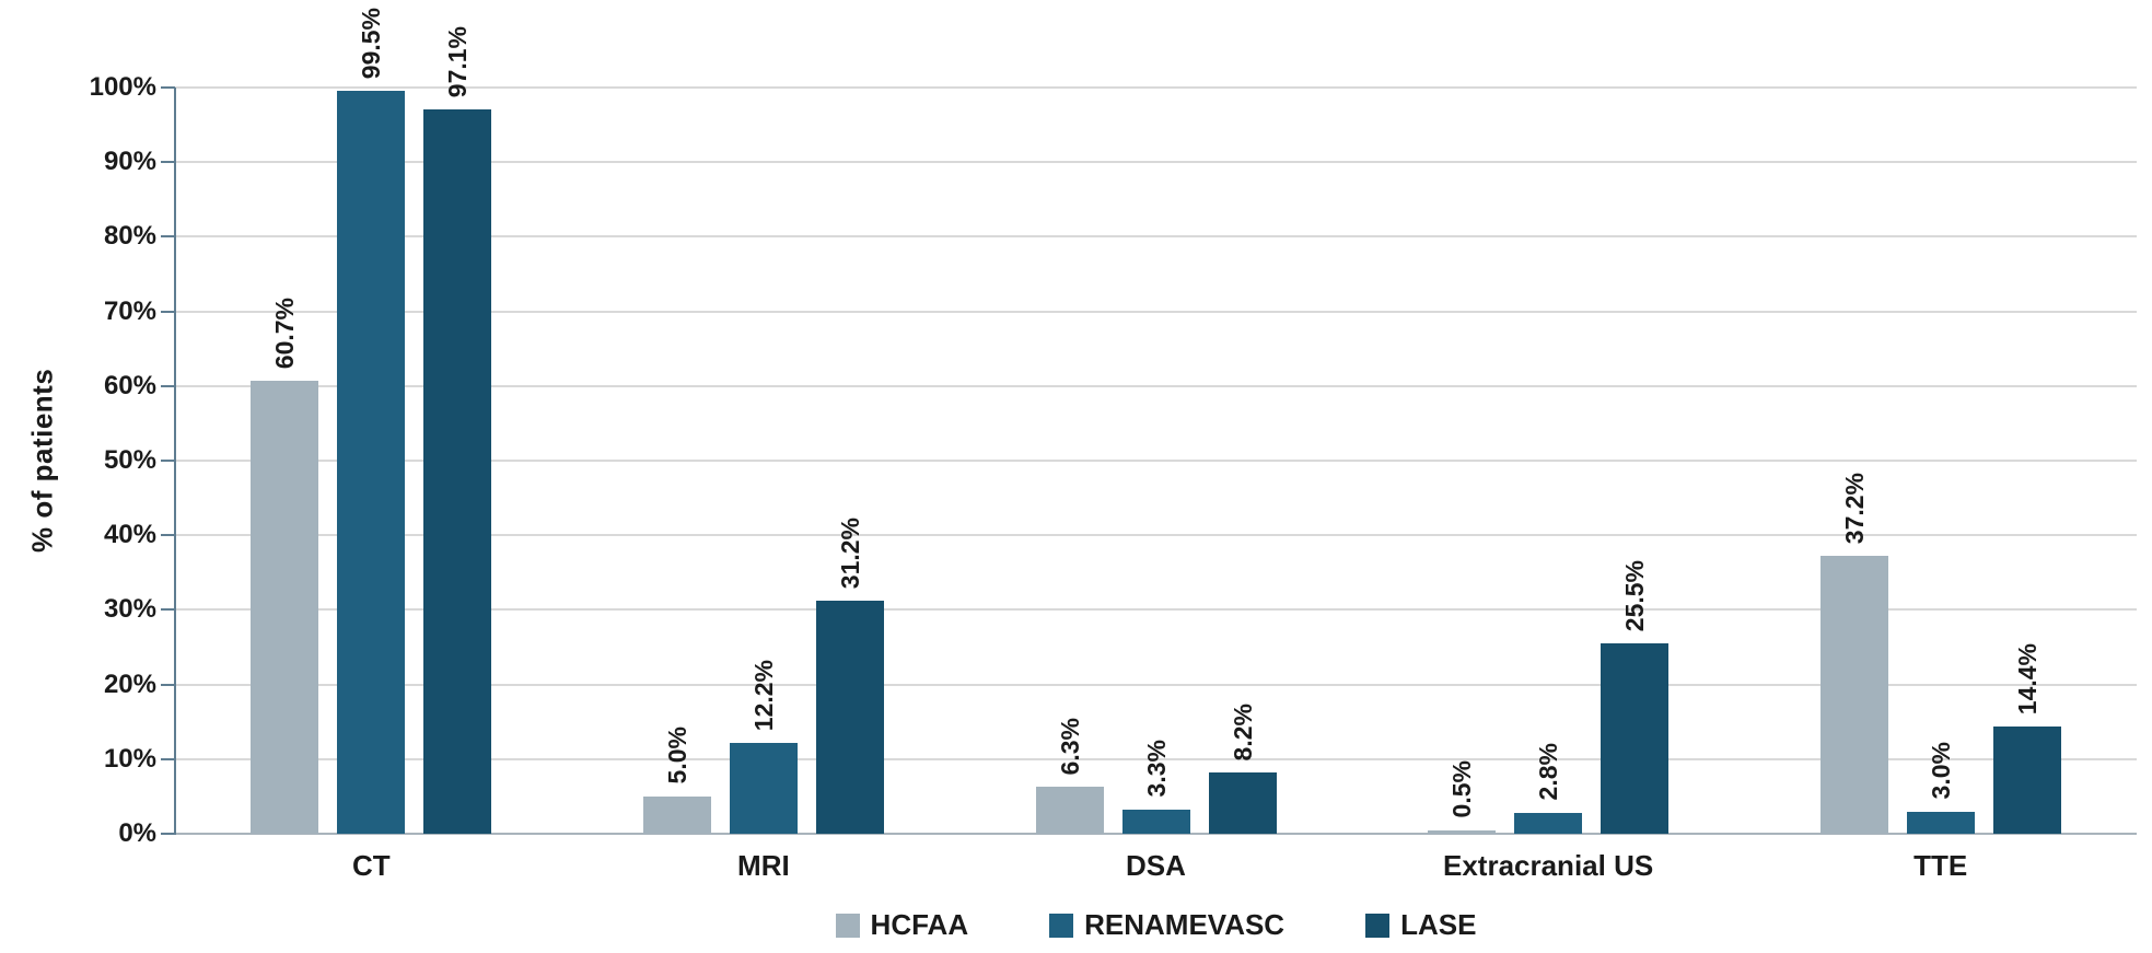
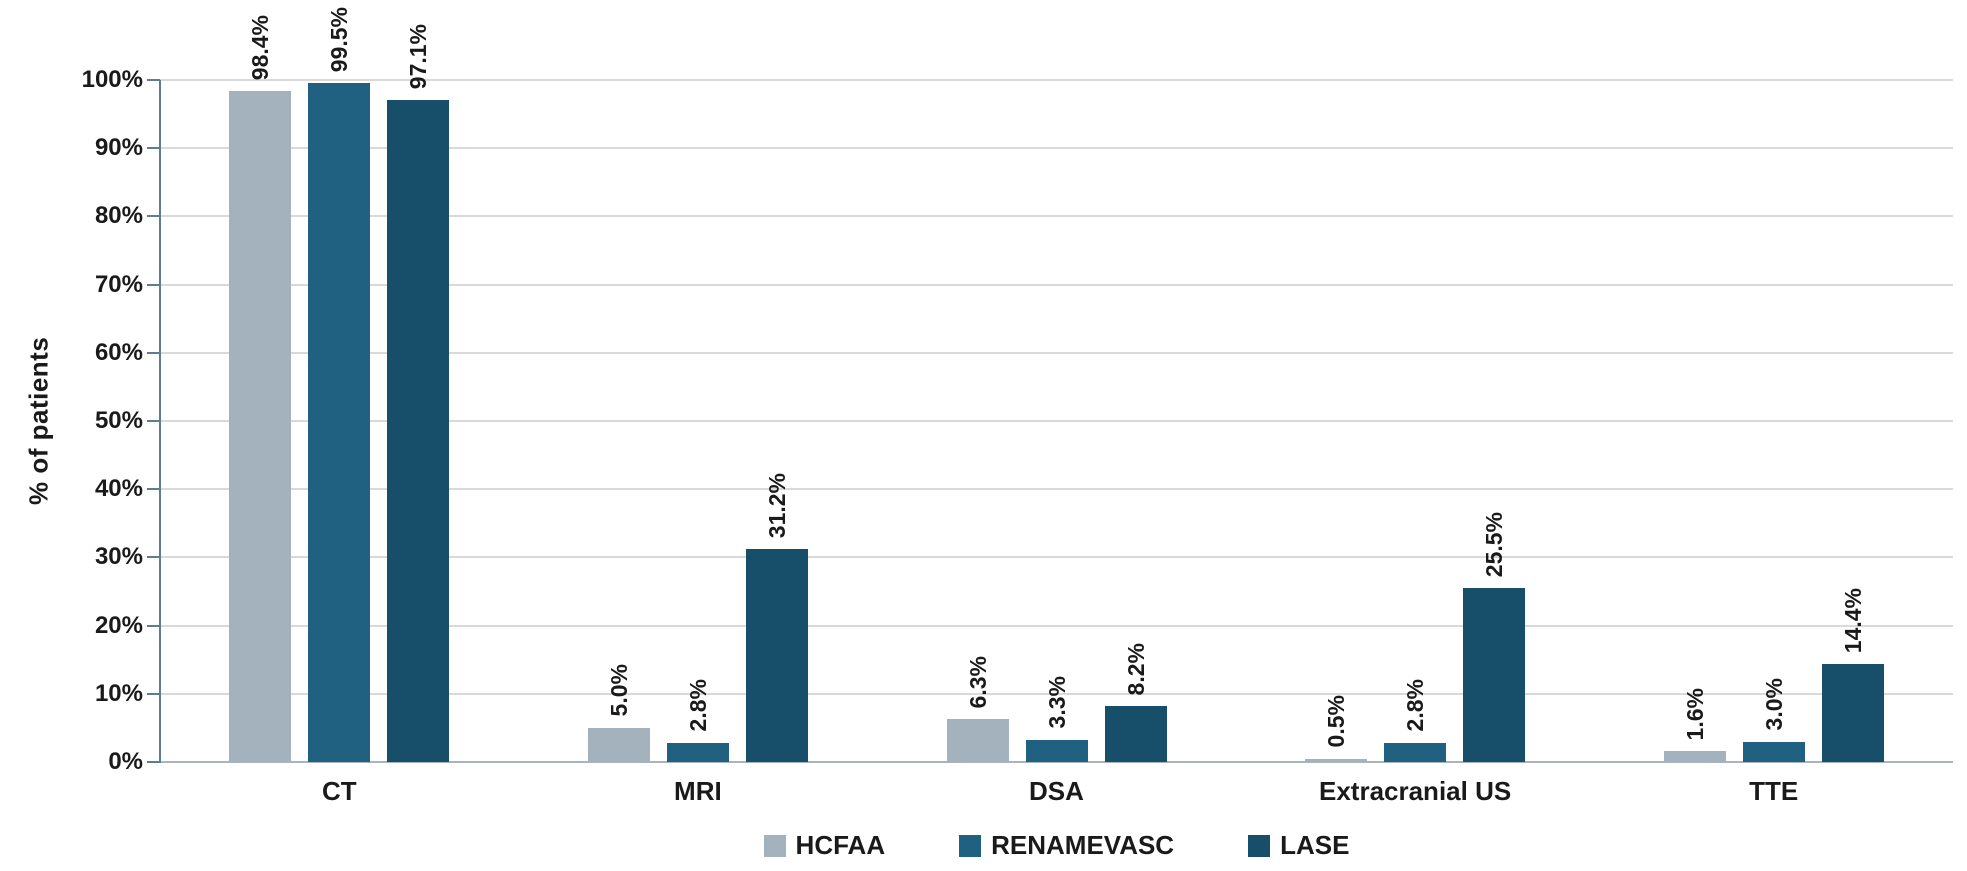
HCFAA/CT: 60.7% -> 98.4%
RENAMEVASC/MRI: 12.2% -> 2.8%
HCFAA/TTE: 37.2% -> 1.6%
